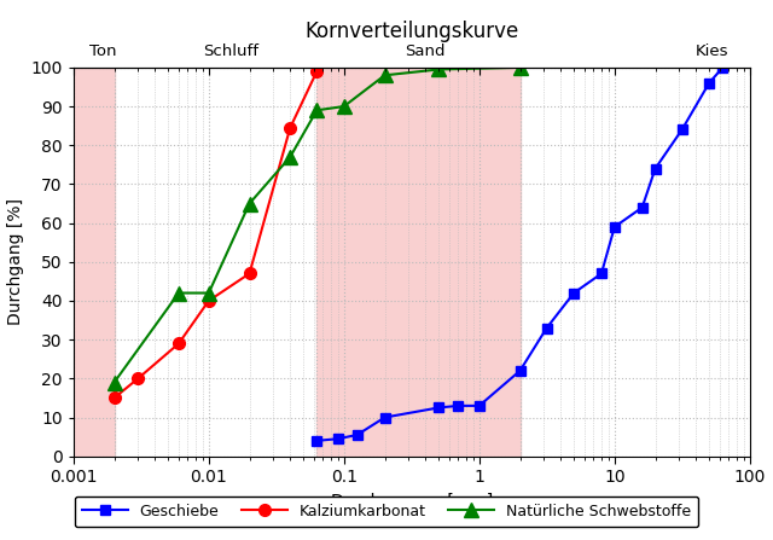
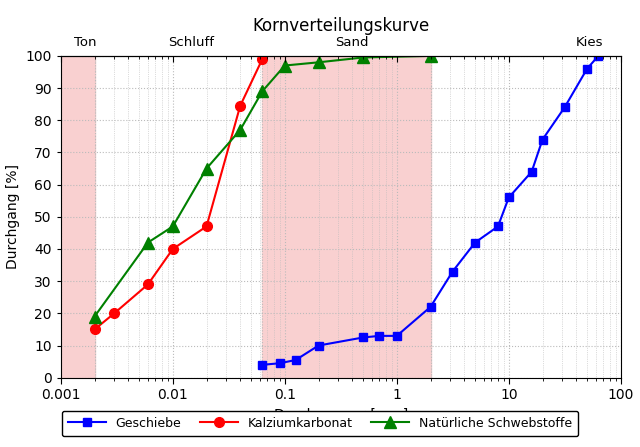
Natürliche Schwebstoffe/0.01: 42.0 -> 47.0
Natürliche Schwebstoffe/0.1: 90.0 -> 97.0
Geschiebe/10: 59.0 -> 56.0
